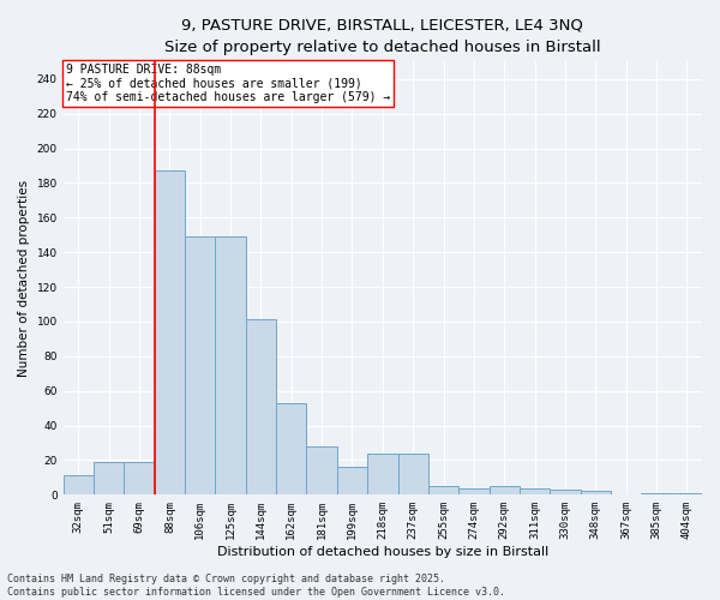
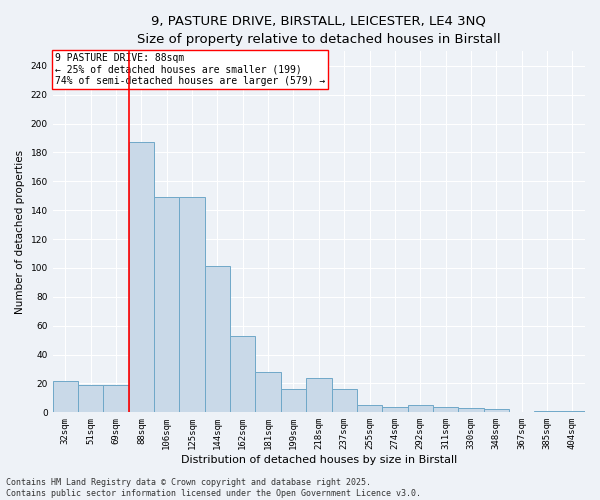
32sqm: 11 -> 22
237sqm: 24 -> 16
